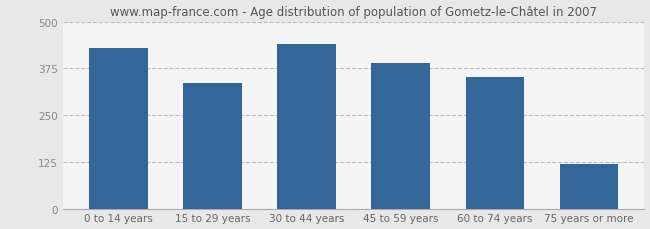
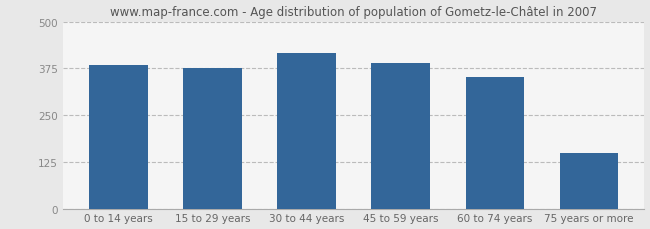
0 to 14 years: 430 -> 385
15 to 29 years: 335 -> 375
30 to 44 years: 440 -> 415
75 years or more: 120 -> 150
